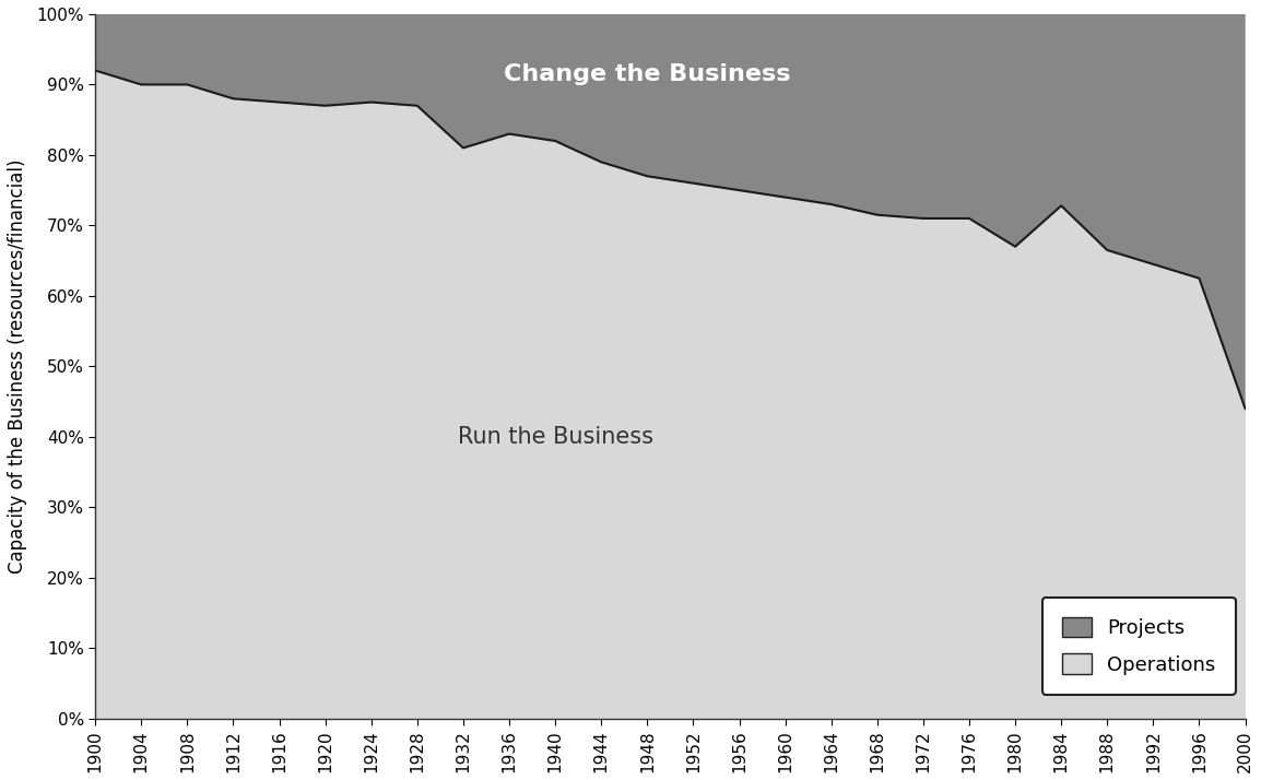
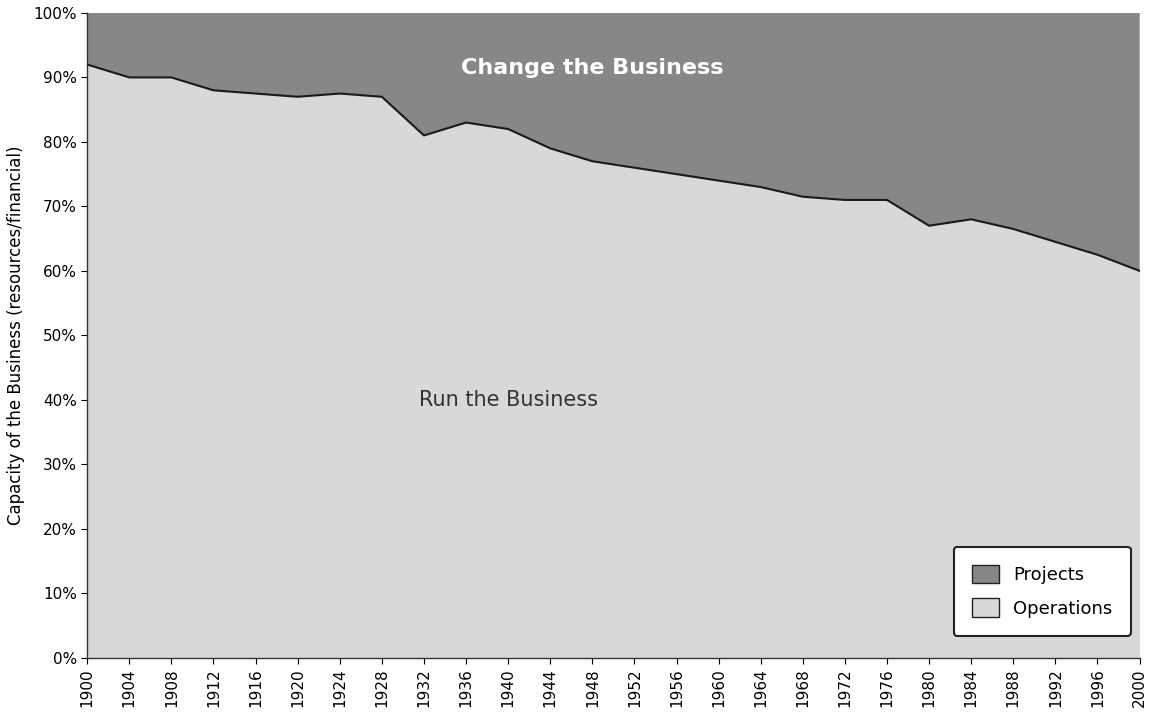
1984: 72.8% -> 68.0%
2000: 44.0% -> 60.0%
